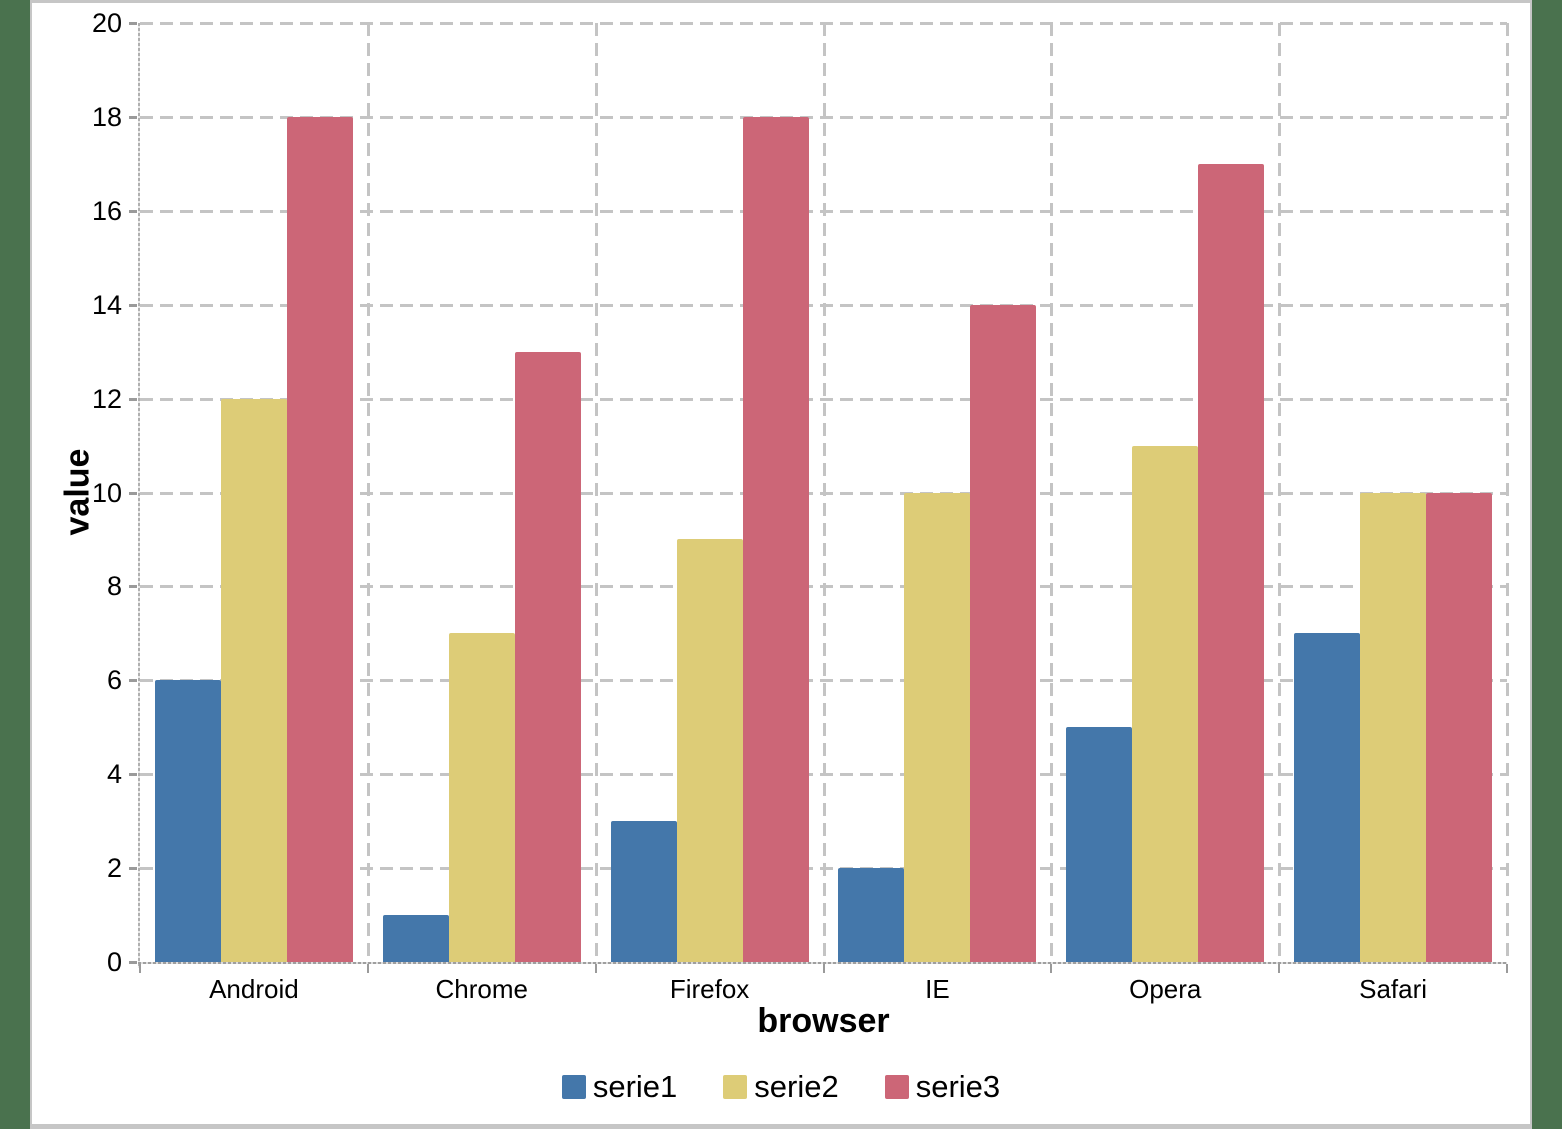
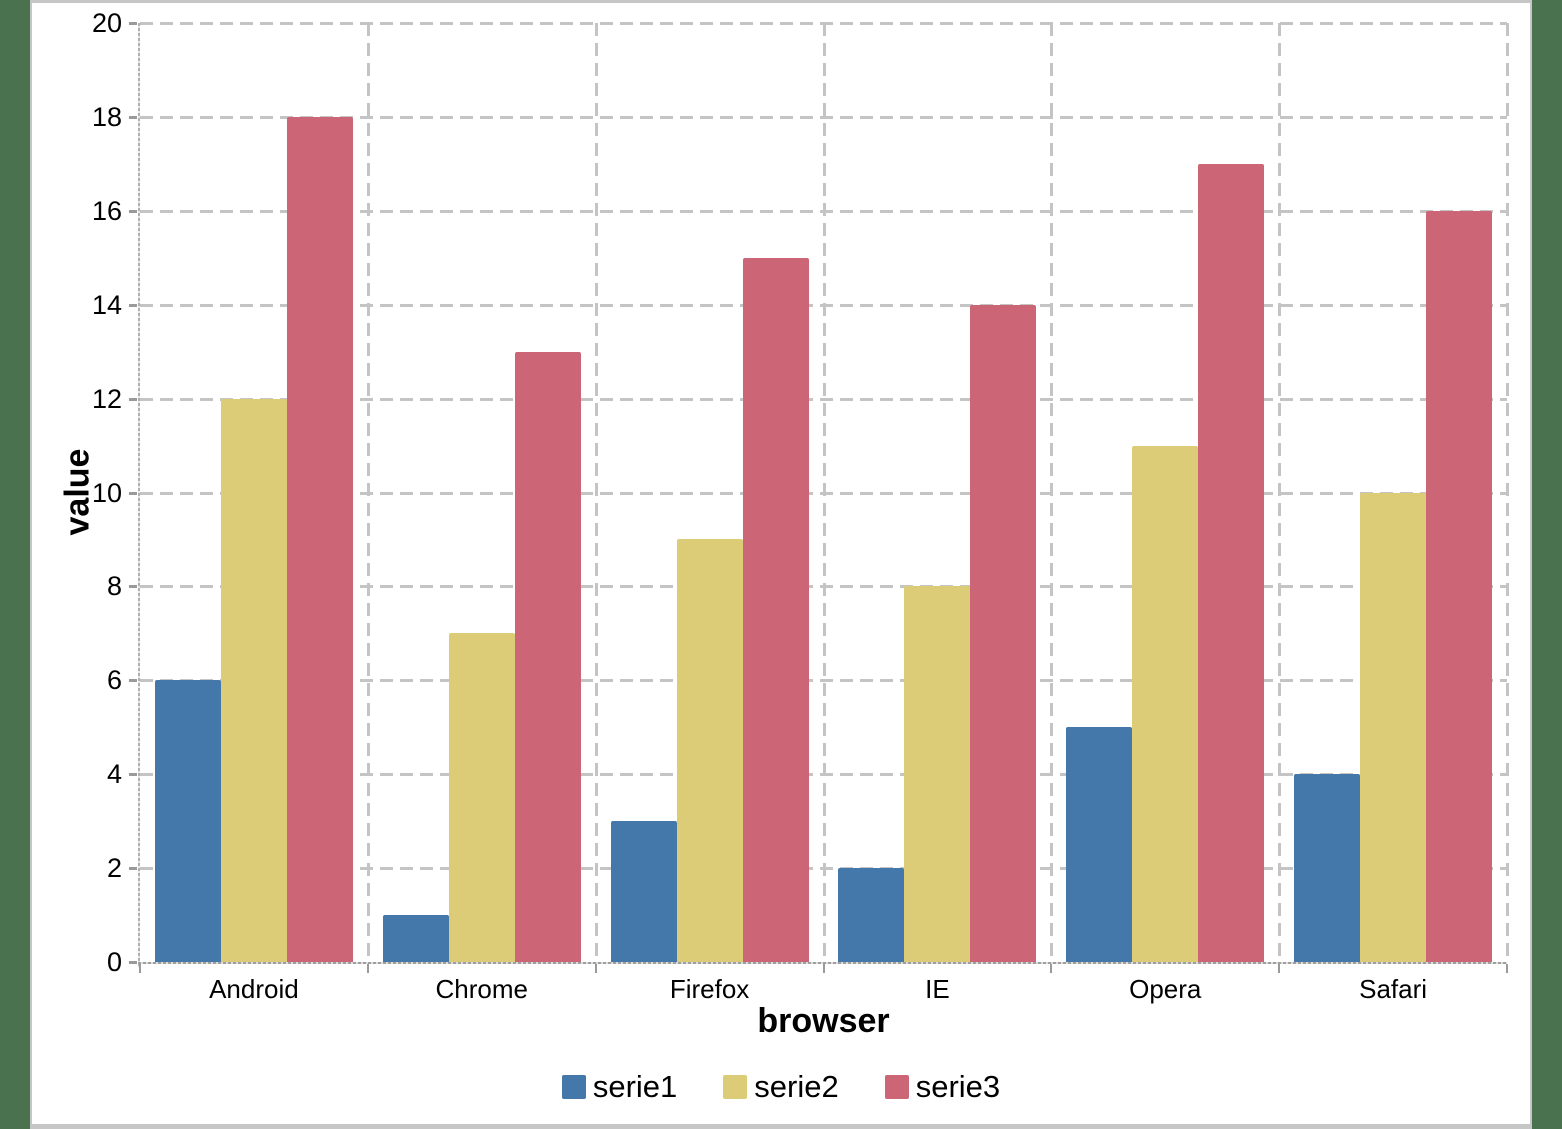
serie3/Firefox: 18 -> 15
serie2/IE: 10 -> 8
serie1/Safari: 7 -> 4
serie3/Safari: 10 -> 16
